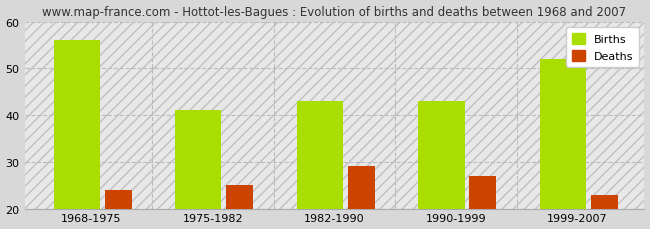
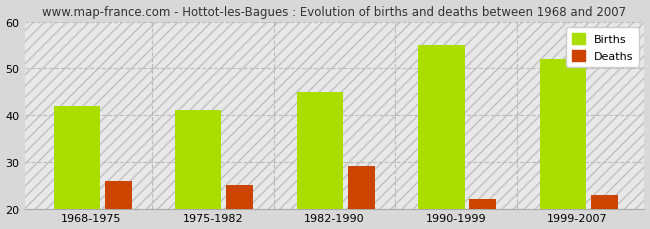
Births/1968-1975: 56 -> 42
Deaths/1968-1975: 24 -> 26
Births/1982-1990: 43 -> 45
Births/1990-1999: 43 -> 55
Deaths/1990-1999: 27 -> 22
